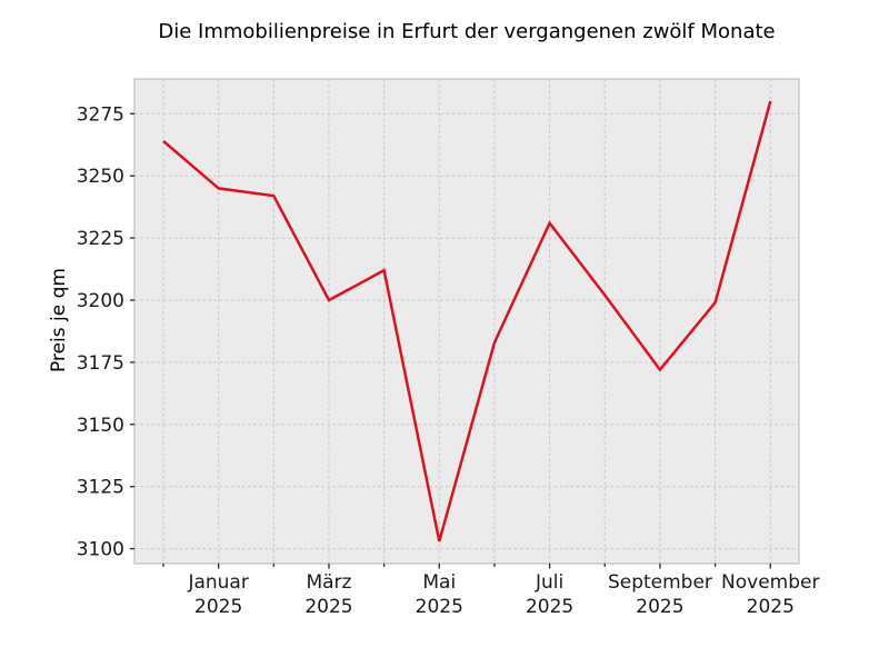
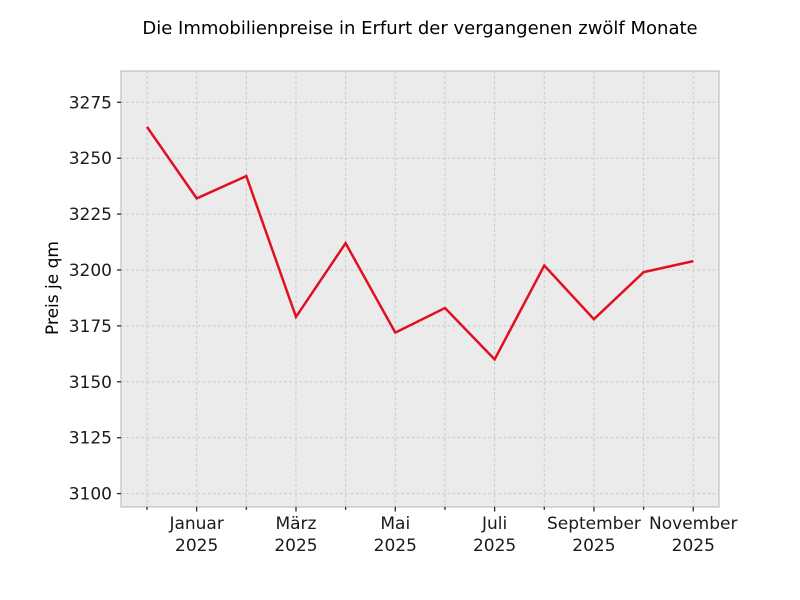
Januar 2025: 3245 -> 3232
März 2025: 3200 -> 3179
Mai 2025: 3103 -> 3172
Juli 2025: 3231 -> 3160
September 2025: 3172 -> 3178
November 2025: 3280 -> 3204
